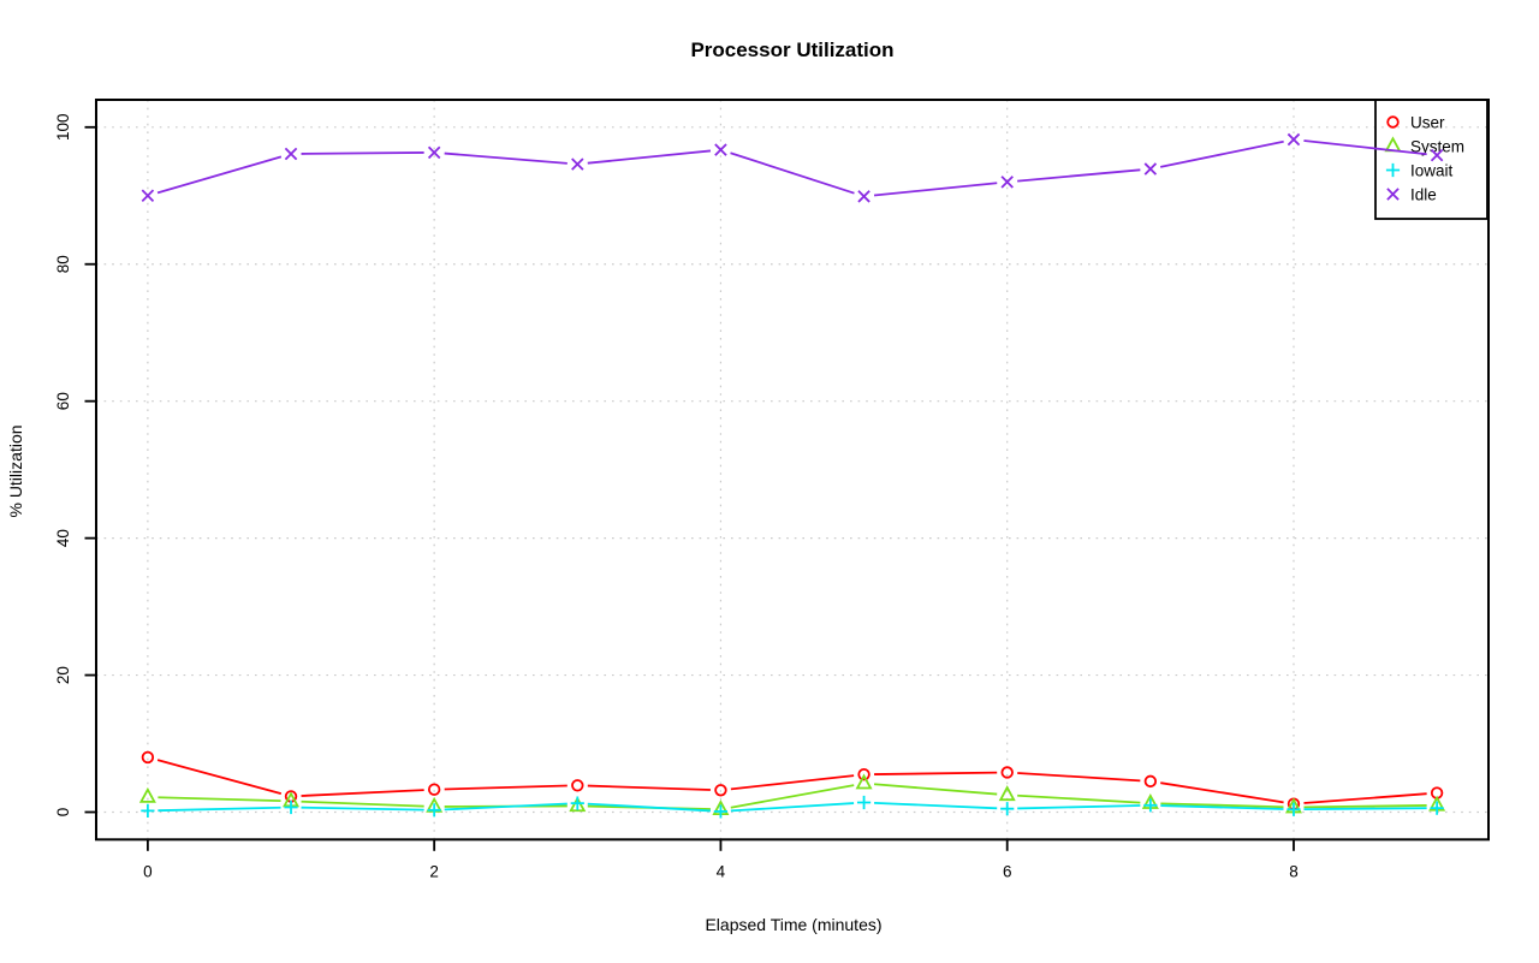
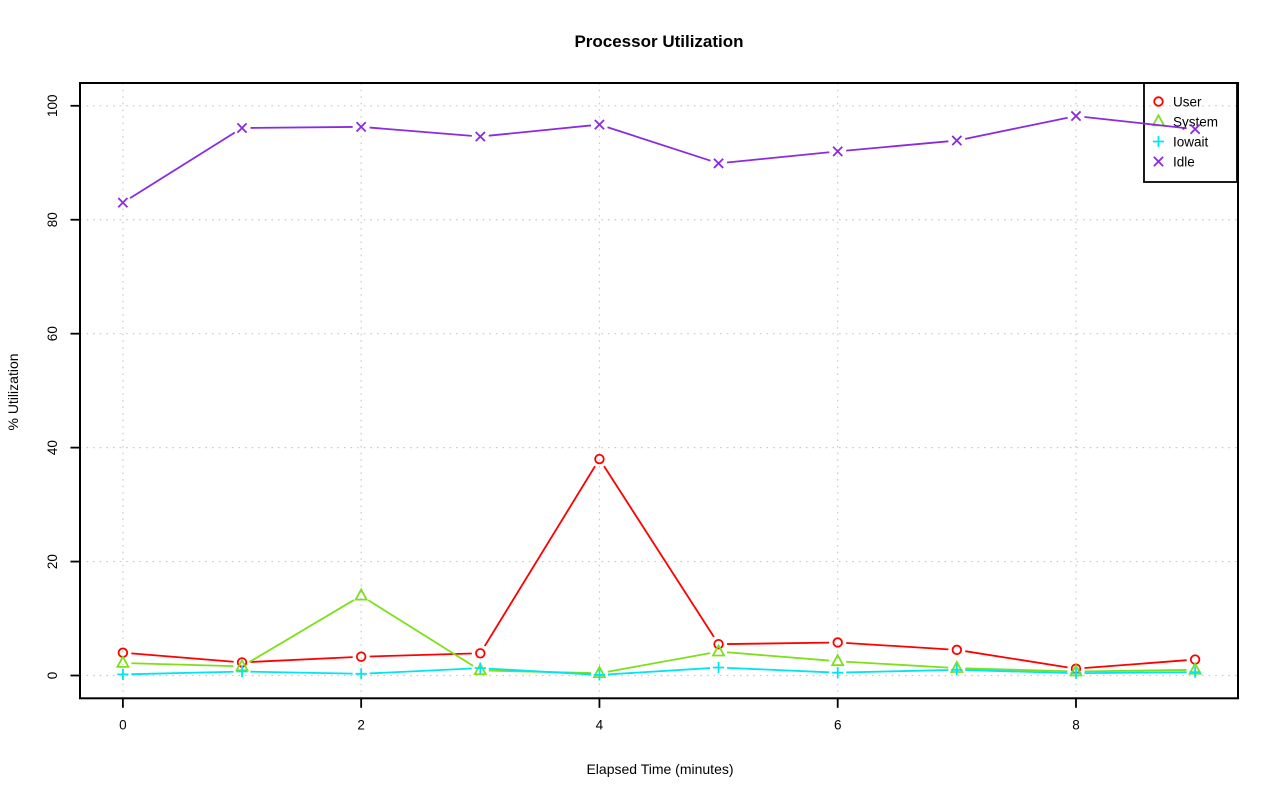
User/0: 8 -> 4
Idle/0: 90 -> 83
System/2: 1 -> 14
User/4: 3 -> 38
